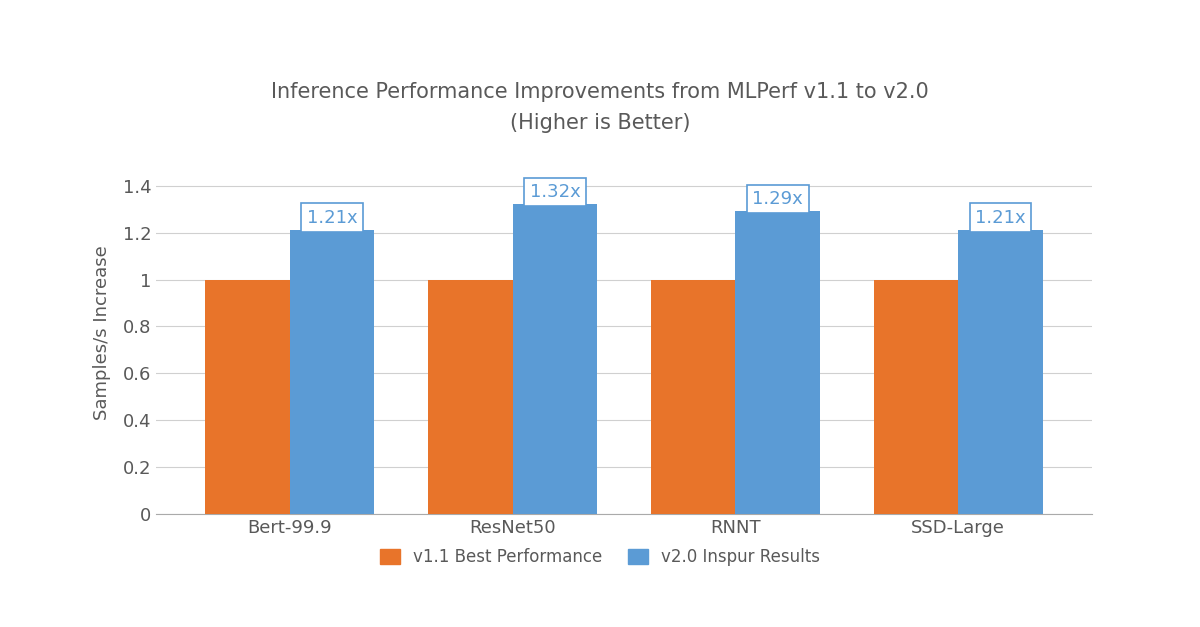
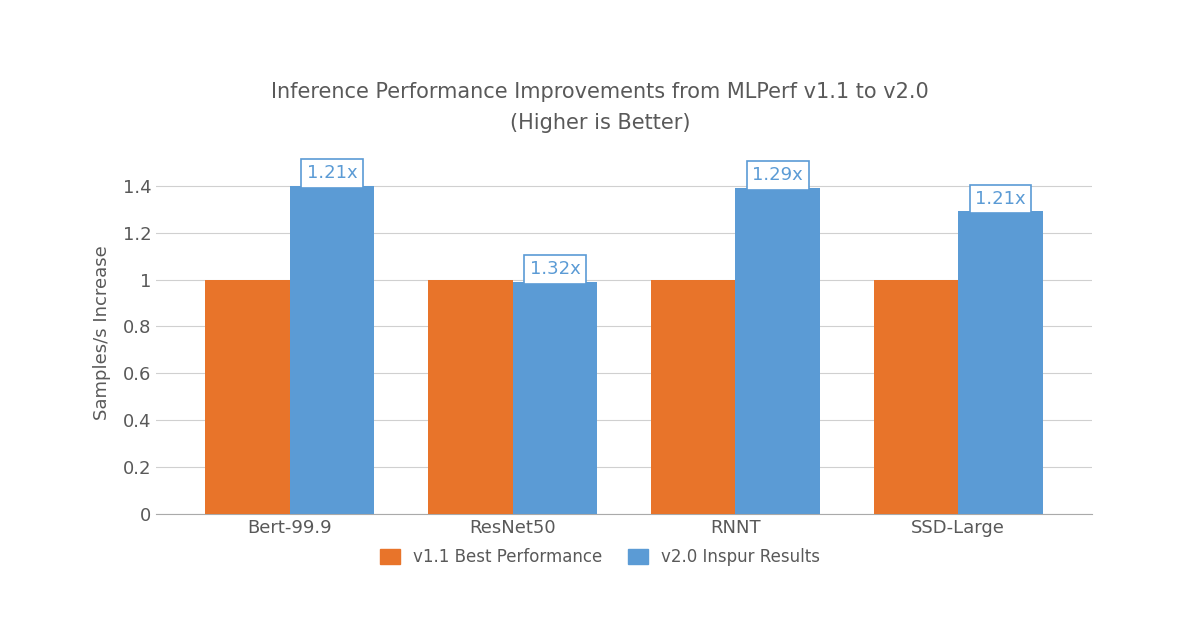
v2.0 Inspur Results/Bert-99.9: 1.21 -> 1.40
v2.0 Inspur Results/ResNet50: 1.32 -> 0.99
v2.0 Inspur Results/RNNT: 1.29 -> 1.39
v2.0 Inspur Results/SSD-Large: 1.21 -> 1.29
